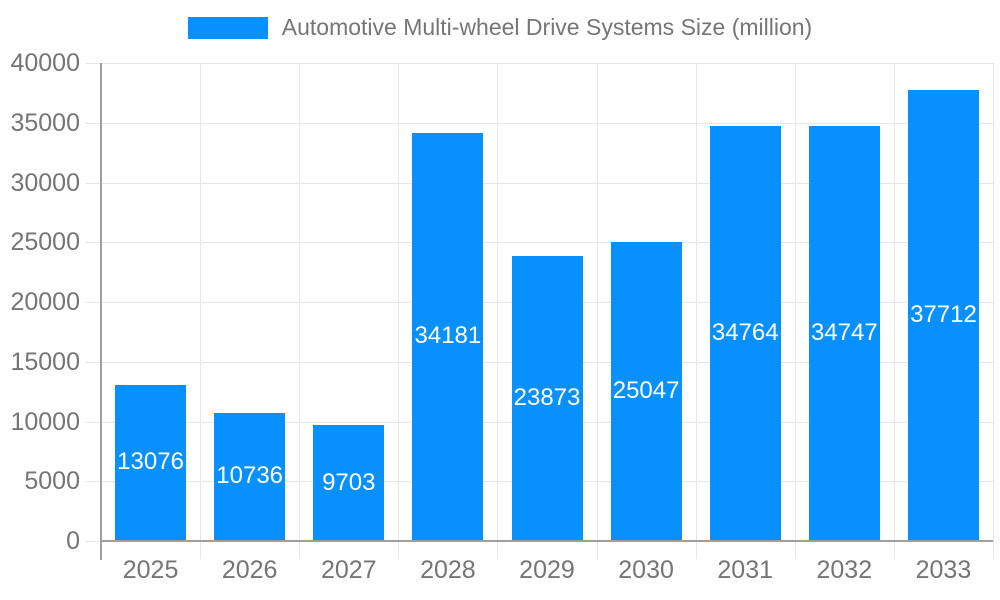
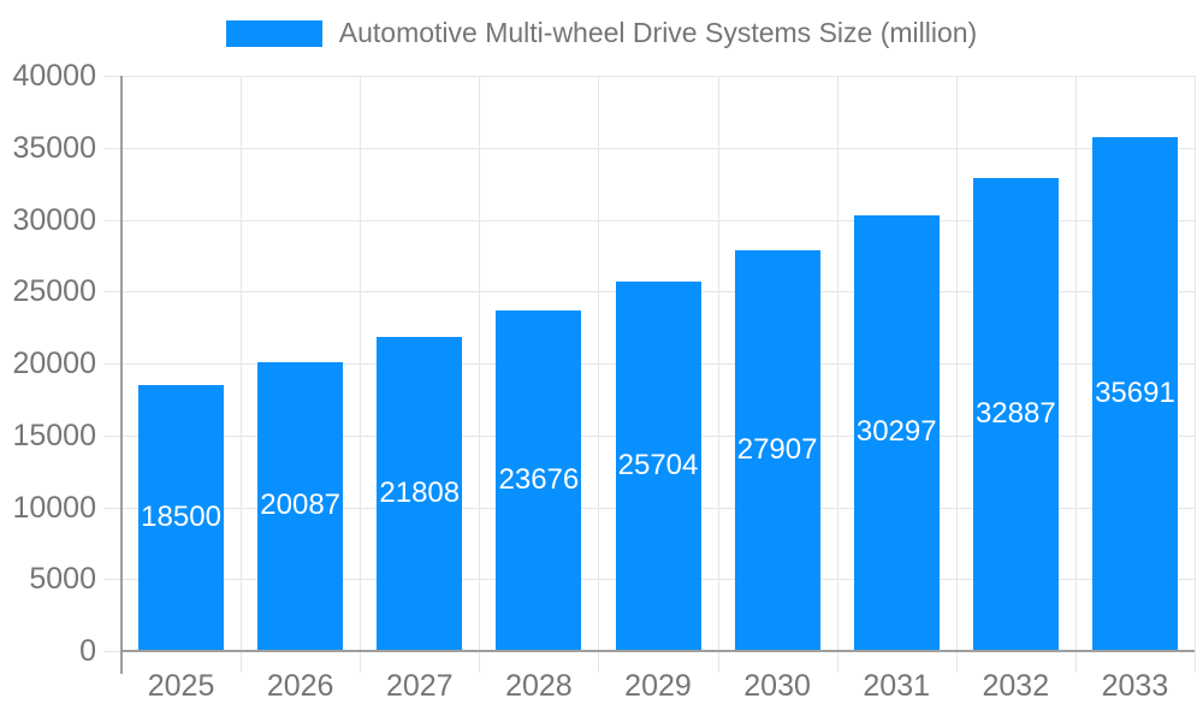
2025: 13076 -> 18500
2026: 10736 -> 20087
2027: 9703 -> 21808
2028: 34181 -> 23676
2029: 23873 -> 25704
2030: 25047 -> 27907
2031: 34764 -> 30297
2032: 34747 -> 32887
2033: 37712 -> 35691
